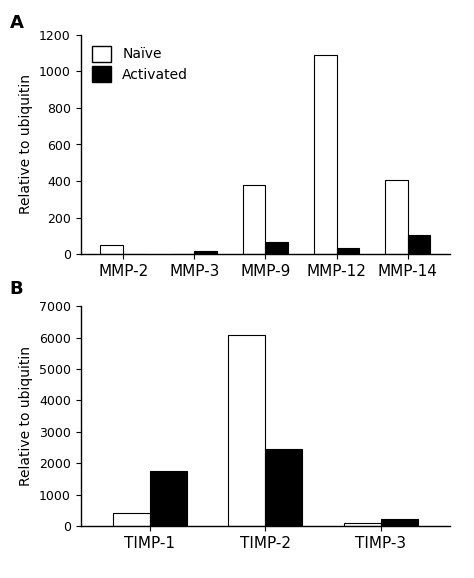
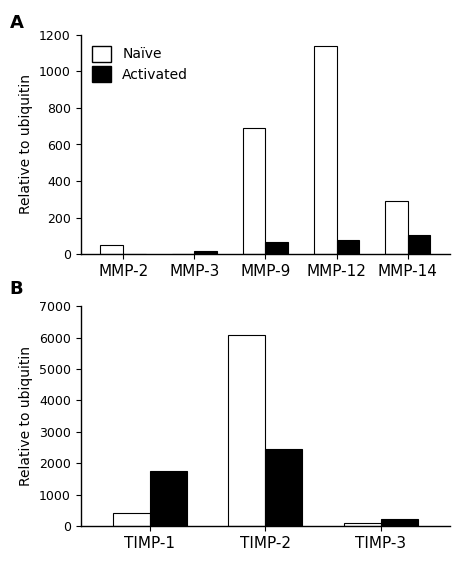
Naïve/MMP-9: 380 -> 690
Naïve/MMP-12: 1090 -> 1140
Activated/MMP-12: 40 -> 80
Naïve/MMP-14: 400 -> 290
